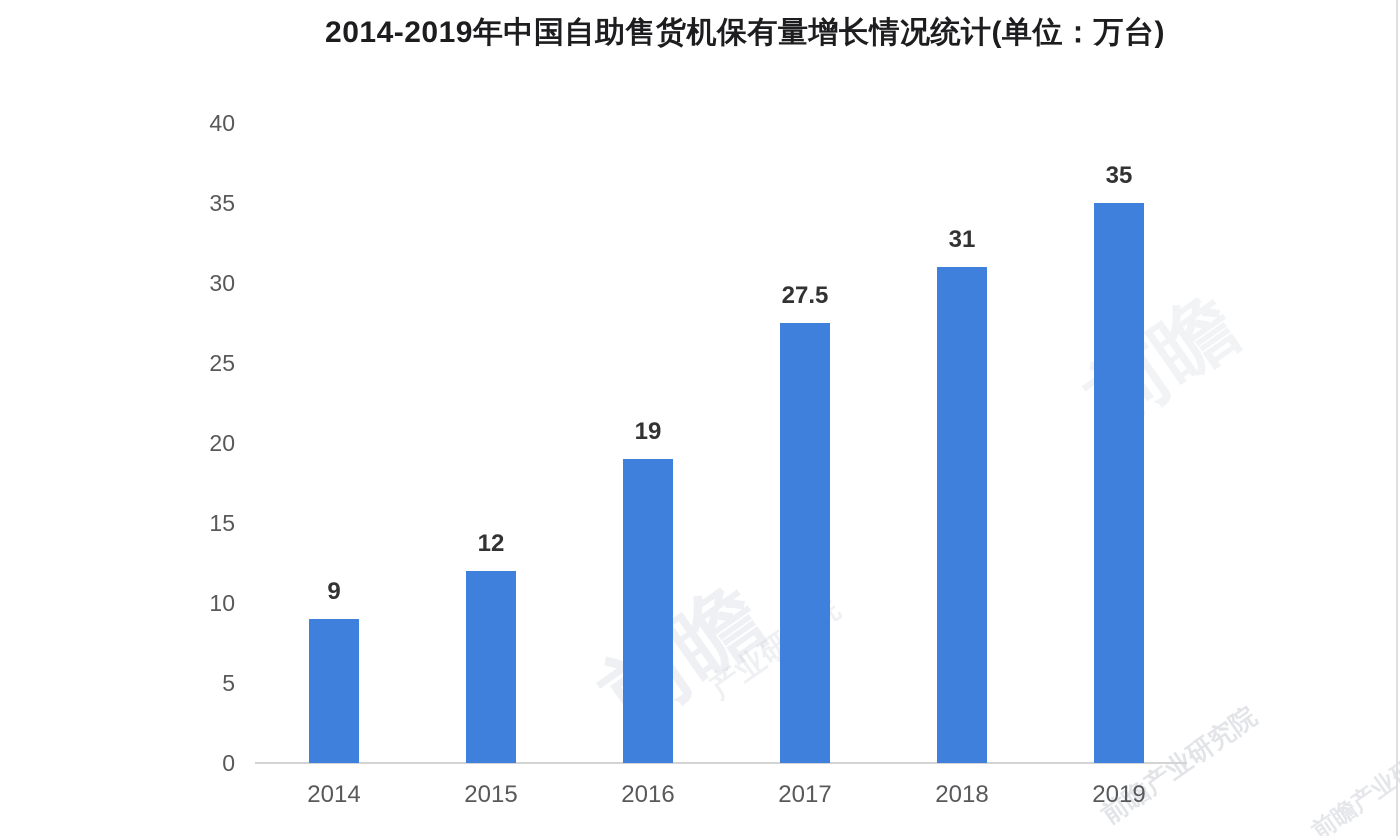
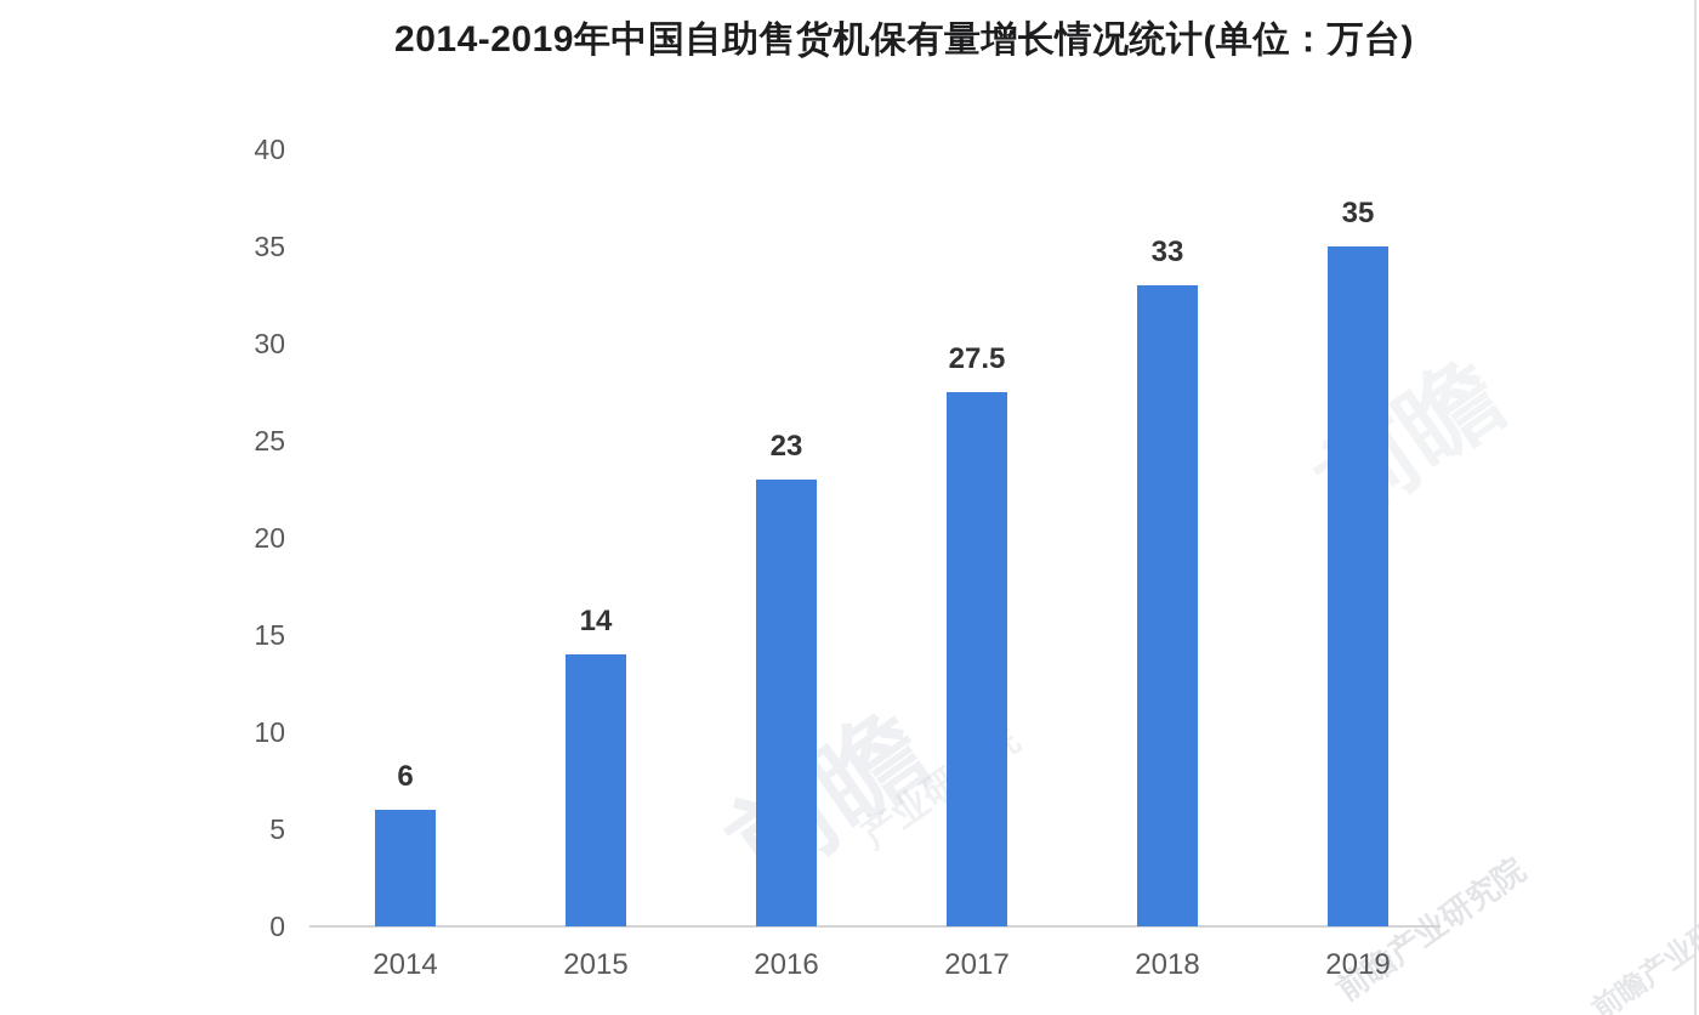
2014: 9 -> 6
2015: 12 -> 14
2016: 19 -> 23
2018: 31 -> 33
